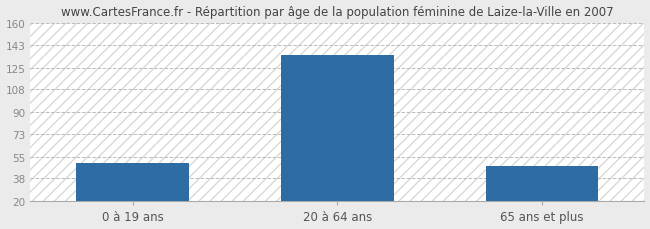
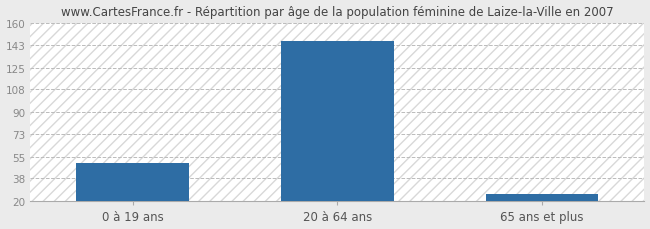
20 à 64 ans: 135 -> 146
65 ans et plus: 48 -> 26
